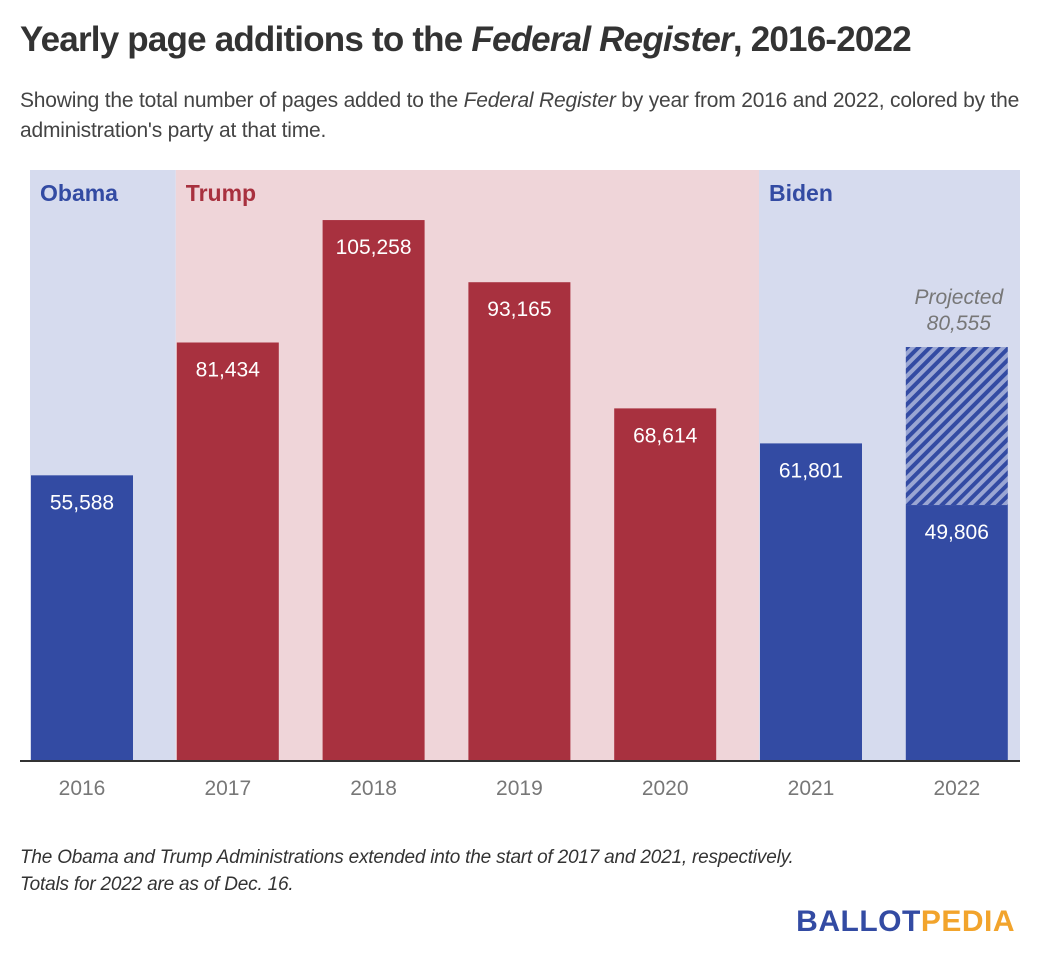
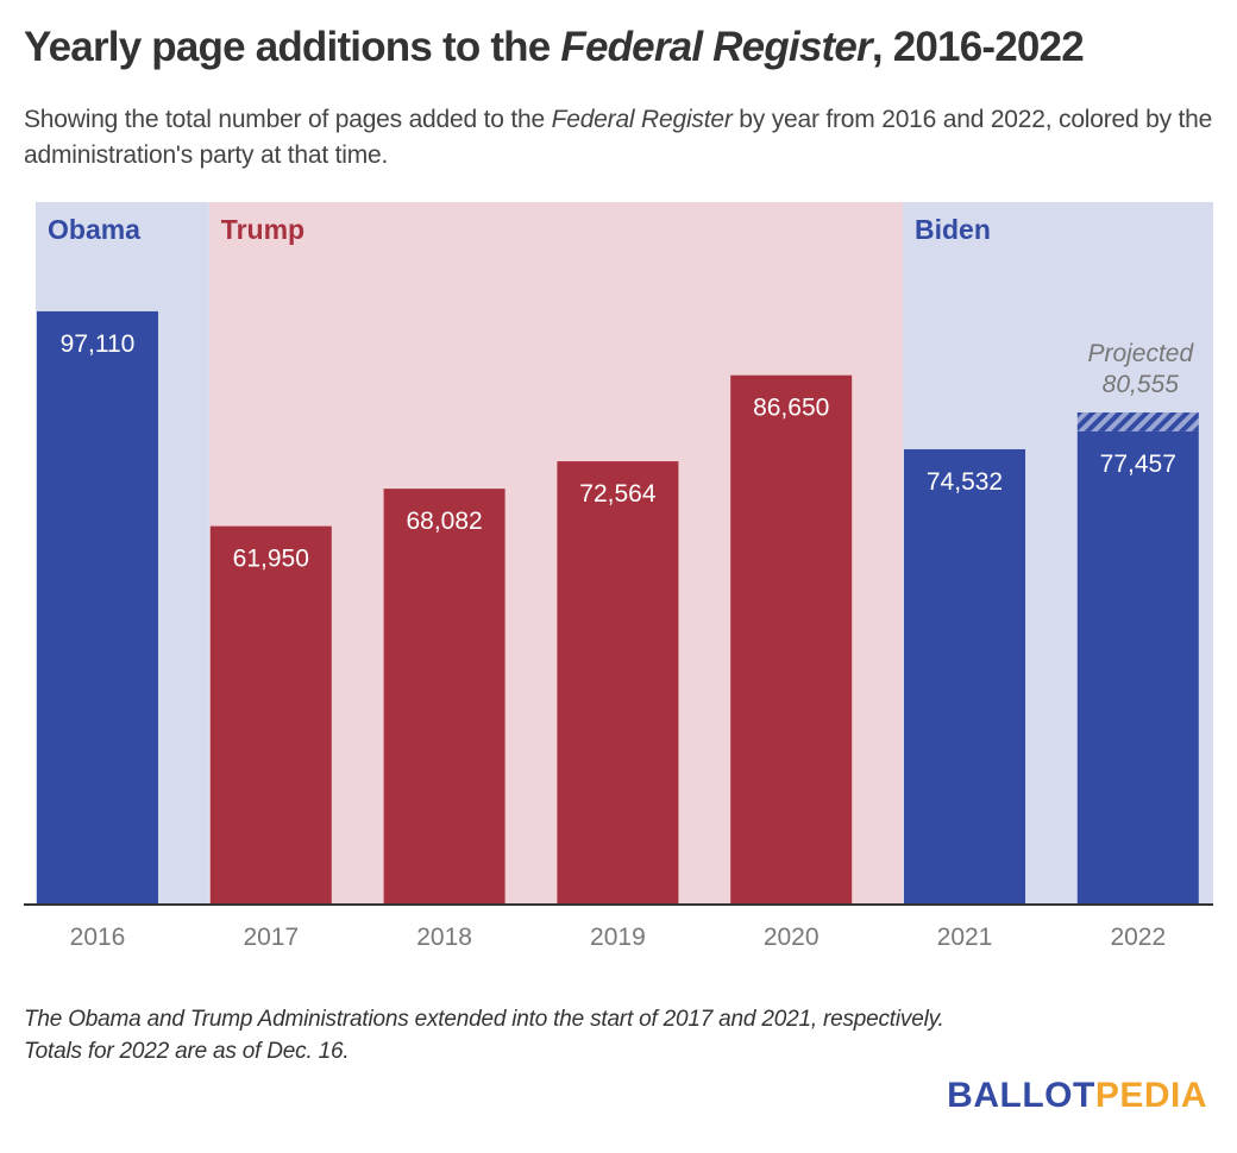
2016: 55,588 -> 97,110
2017: 81,434 -> 61,950
2018: 105,258 -> 68,082
2019: 93,165 -> 72,564
2020: 68,614 -> 86,650
2021: 61,801 -> 74,532
2022: 49,806 -> 77,457
